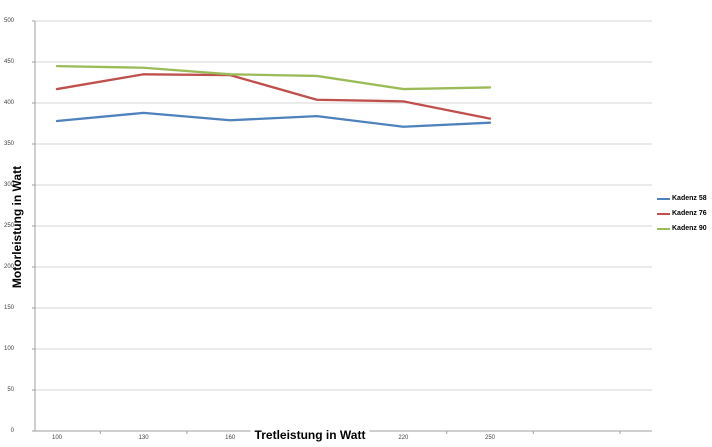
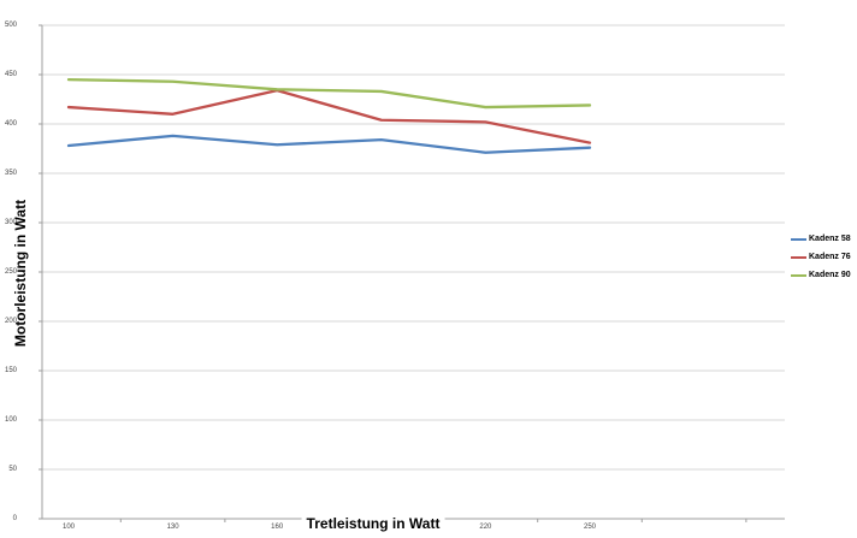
Kadenz 76/130: 440 -> 410
